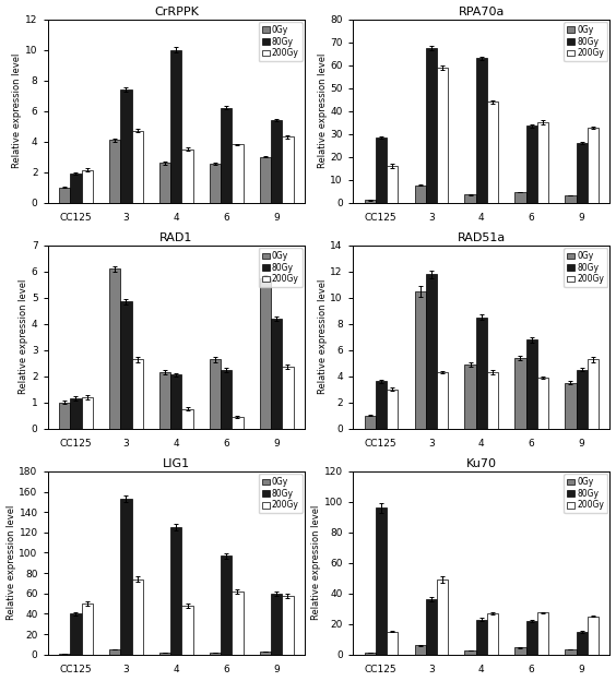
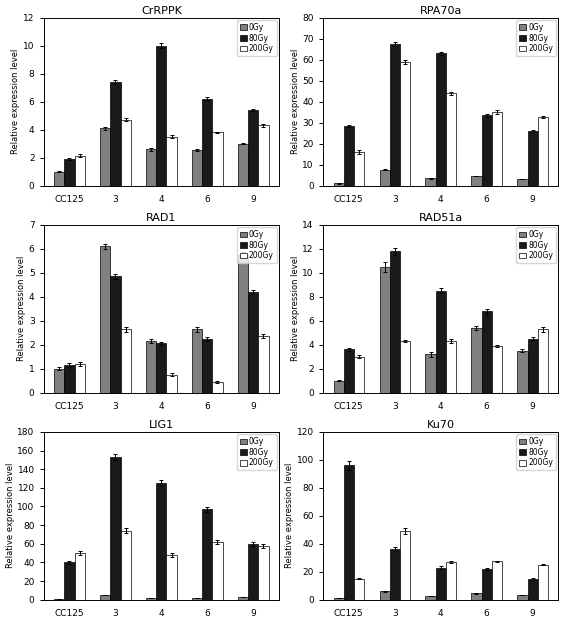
RAD51a/0Gy/4: 4.9 -> 3.2
